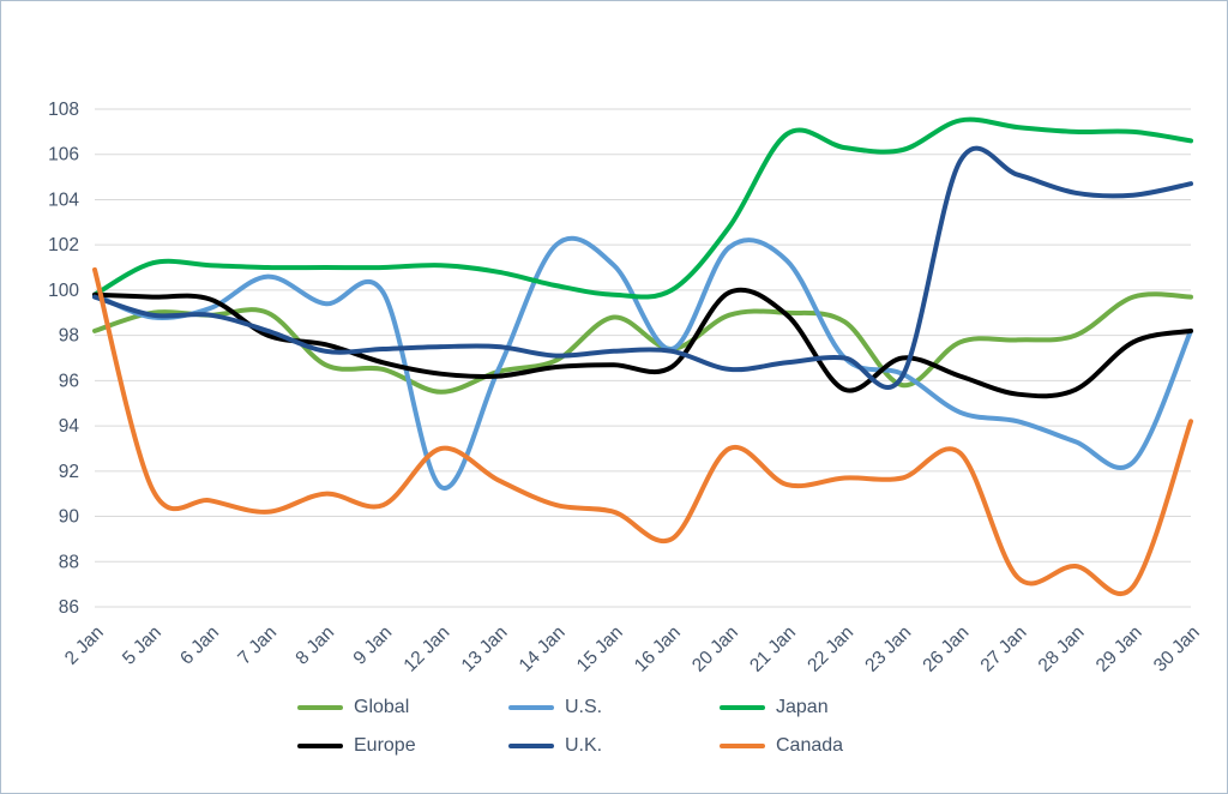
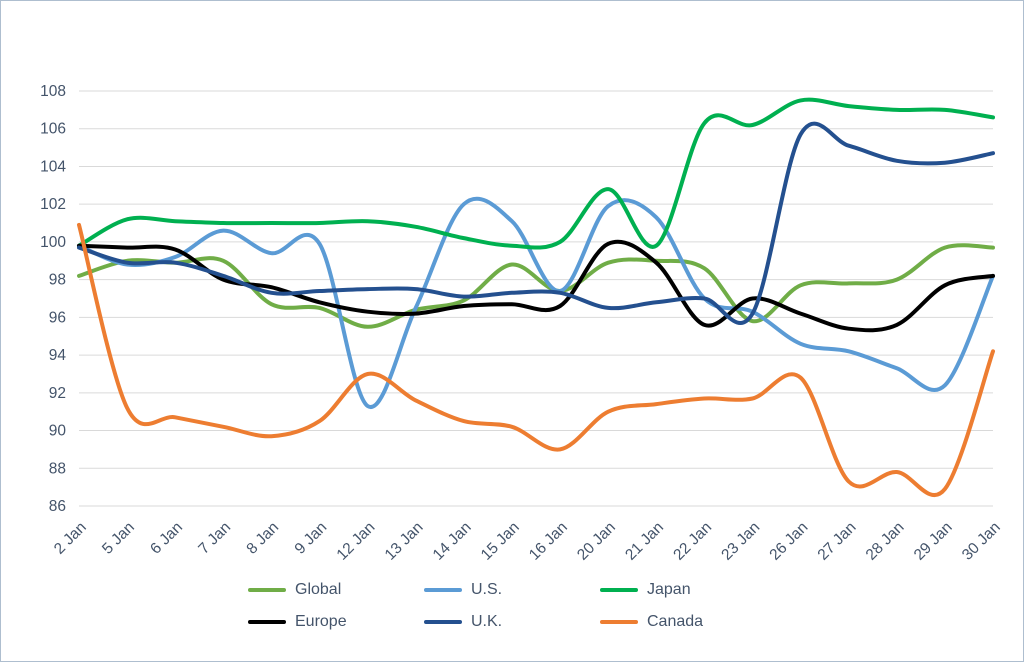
Canada/8 Jan: 91.0 -> 89.7
Canada/20 Jan: 93.0 -> 91.0
Japan/21 Jan: 106.9 -> 99.8
